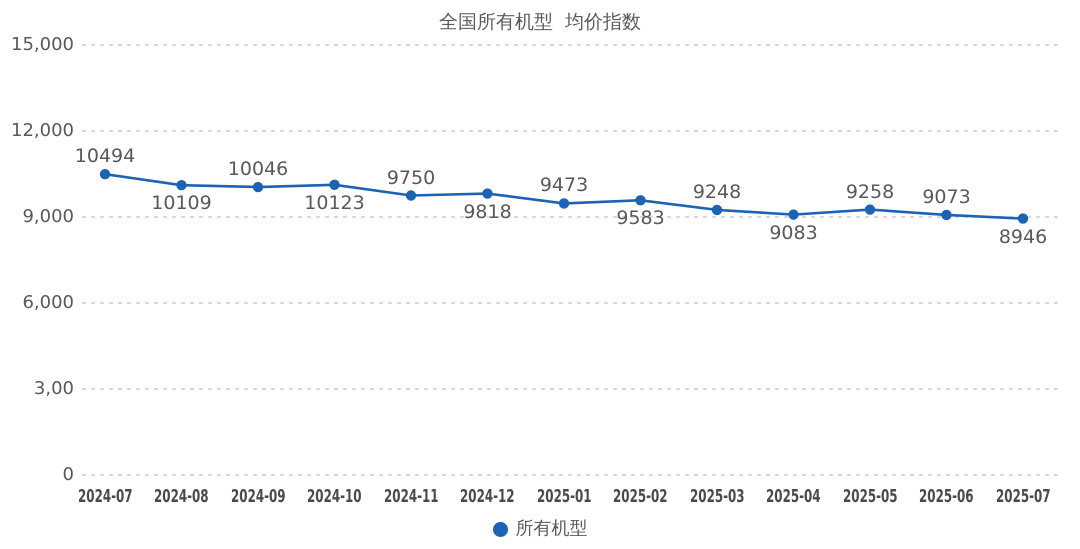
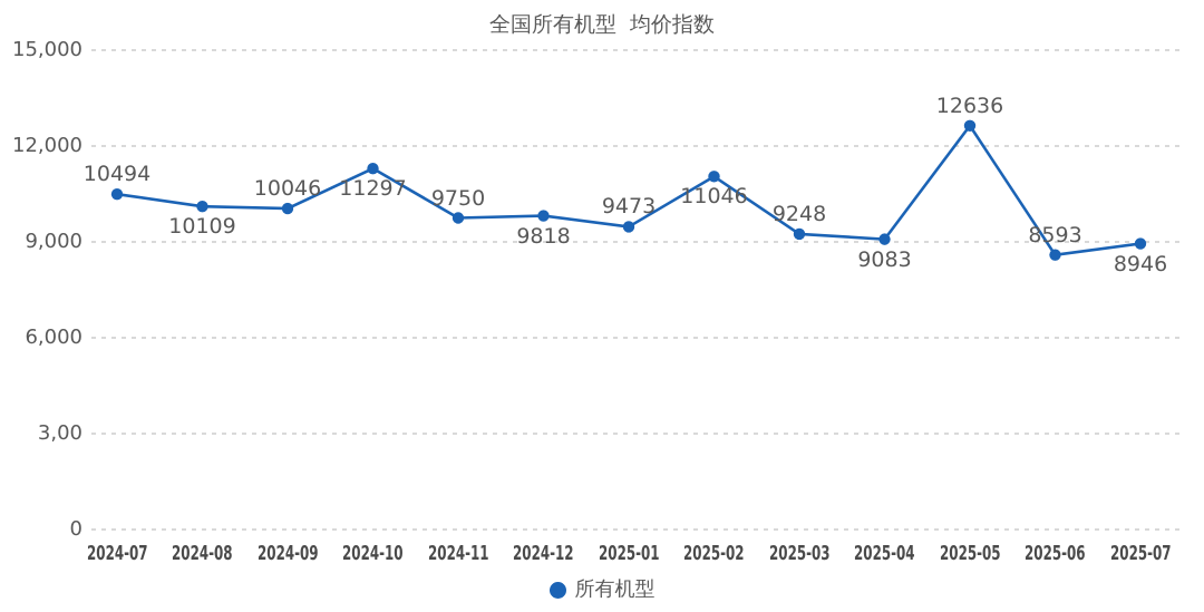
2024-10: 10123 -> 11297
2025-02: 9583 -> 11046
2025-05: 9258 -> 12636
2025-06: 9073 -> 8593
